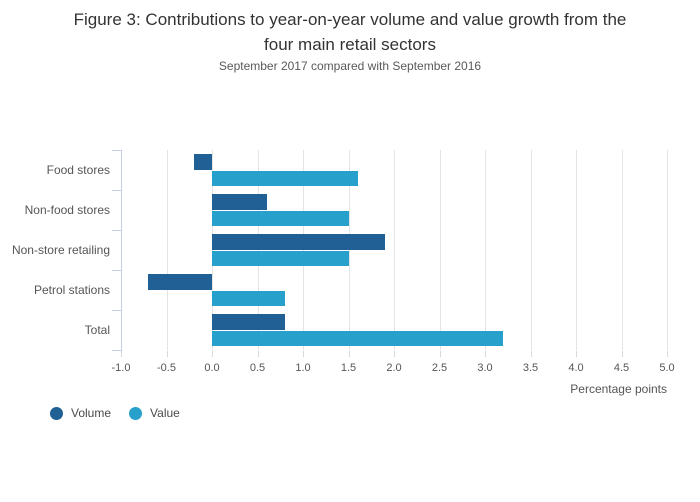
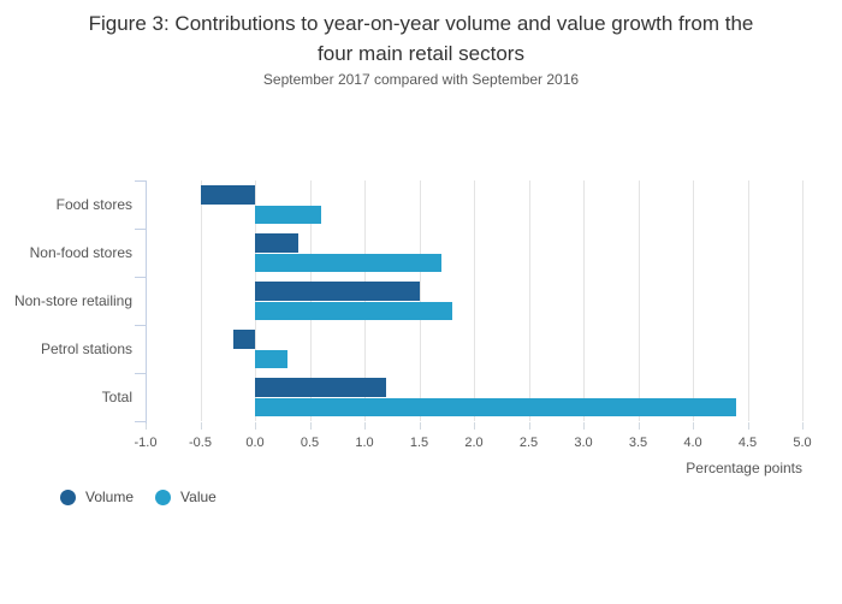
Volume/Food stores: -0.2 -> -0.5
Value/Food stores: 1.6 -> 0.6
Volume/Non-food stores: 0.6 -> 0.4
Value/Non-food stores: 1.5 -> 1.7
Volume/Non-store retailing: 1.9 -> 1.5
Value/Non-store retailing: 1.5 -> 1.8
Volume/Petrol stations: -0.7 -> -0.2
Value/Petrol stations: 0.8 -> 0.3
Volume/Total: 0.8 -> 1.2
Value/Total: 3.2 -> 4.4
